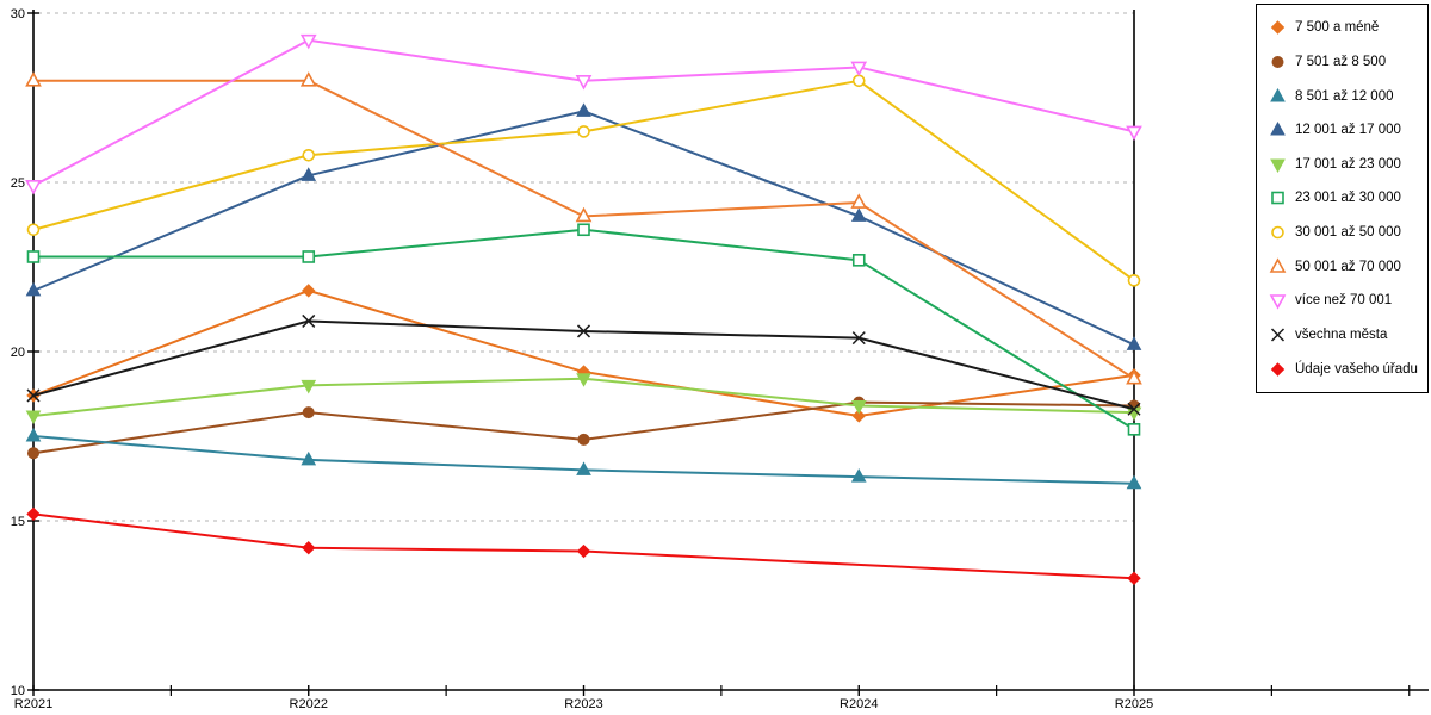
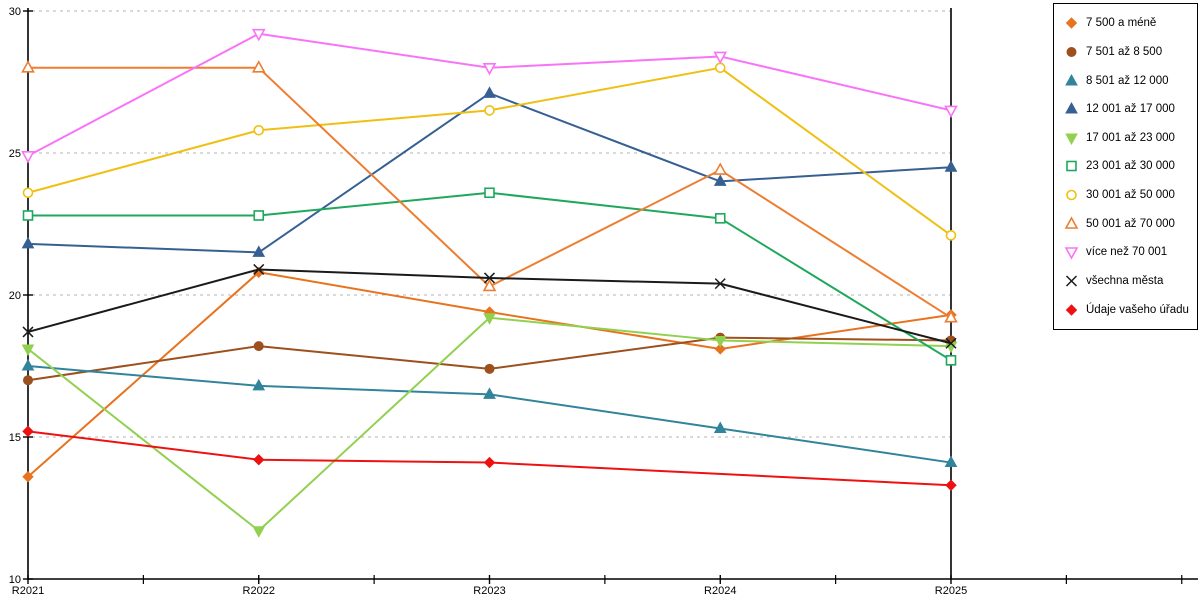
7 500 a méně/R2021: 18.7 -> 13.6
7 500 a méně/R2022: 21.8 -> 20.8
12 001 až 17 000/R2022: 25.2 -> 21.5
17 001 až 23 000/R2022: 19.0 -> 11.7
50 001 až 70 000/R2023: 24.0 -> 20.3
8 501 až 12 000/R2024: 16.3 -> 15.3
8 501 až 12 000/R2025: 16.1 -> 14.1
12 001 až 17 000/R2025: 20.2 -> 24.5
